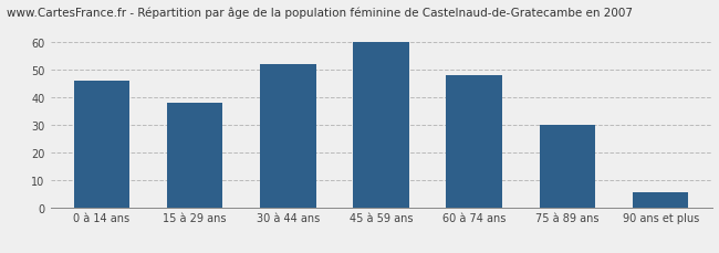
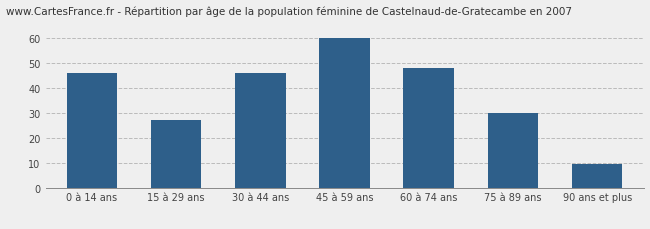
15 à 29 ans: 38.0 -> 27.0
30 à 44 ans: 52.0 -> 46.0
90 ans et plus: 5.5 -> 9.5
